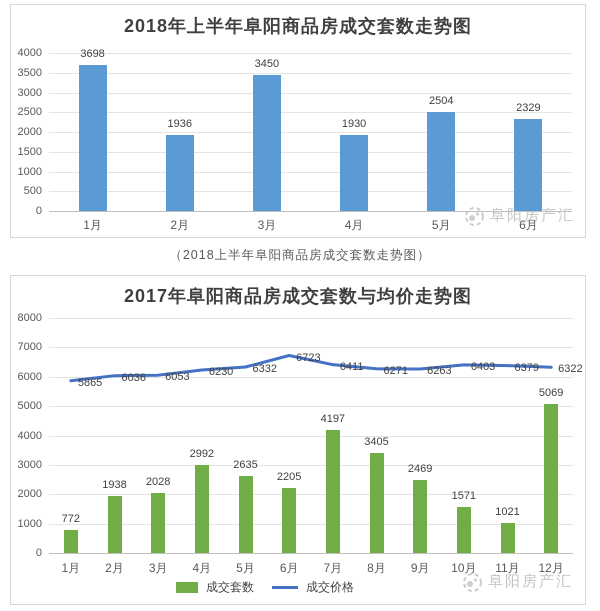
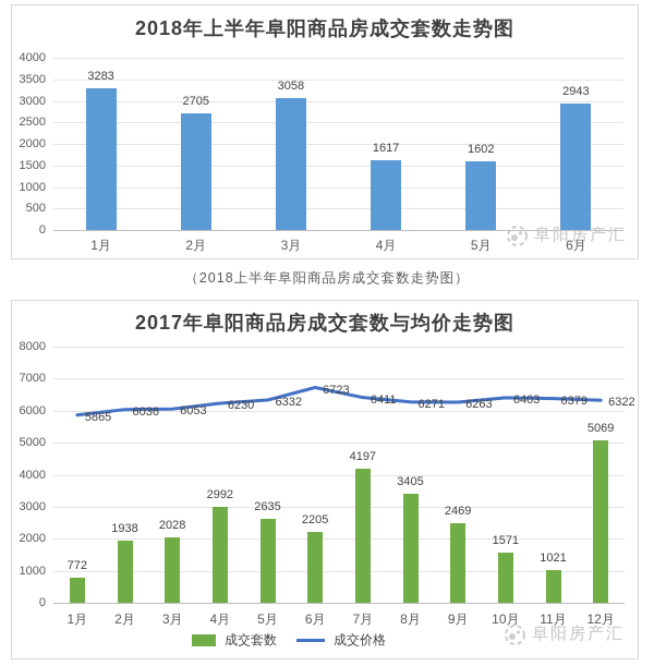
2018年上半年阜阳商品房成交套数走势图/1月: 3698 -> 3283
2018年上半年阜阳商品房成交套数走势图/2月: 1936 -> 2705
2018年上半年阜阳商品房成交套数走势图/3月: 3450 -> 3058
2018年上半年阜阳商品房成交套数走势图/4月: 1930 -> 1617
2018年上半年阜阳商品房成交套数走势图/5月: 2504 -> 1602
2018年上半年阜阳商品房成交套数走势图/6月: 2329 -> 2943
